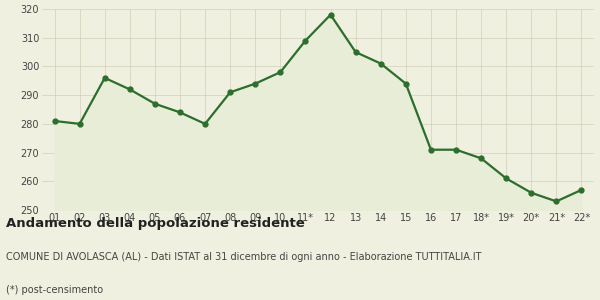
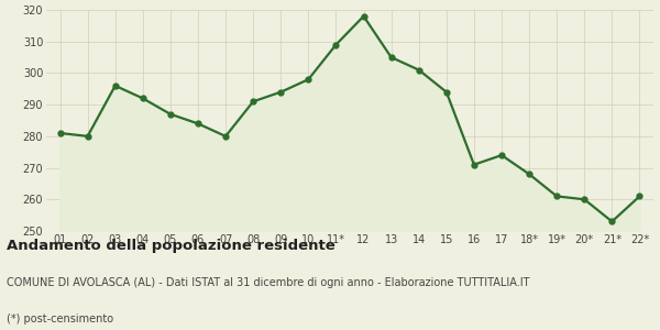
17: 271 -> 274
20*: 256 -> 260
22*: 257 -> 261
